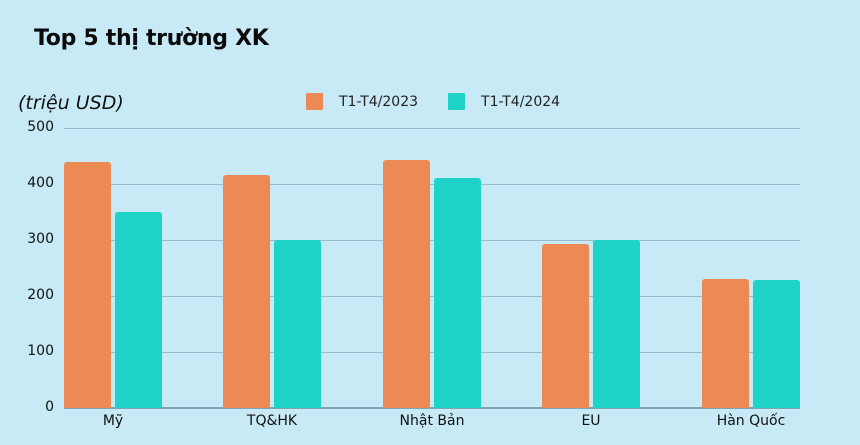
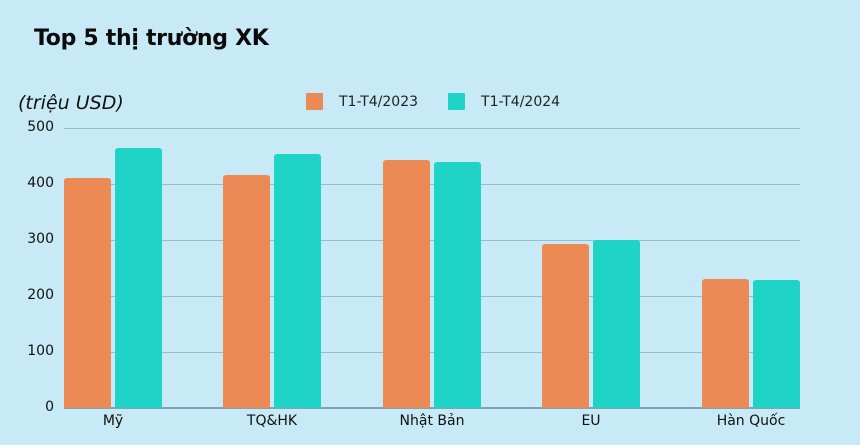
T1-T4/2023/Mỹ: 440 -> 410
T1-T4/2024/Mỹ: 350 -> 460
T1-T4/2024/TQ&HK: 300 -> 450
T1-T4/2024/Nhật Bản: 410 -> 440
